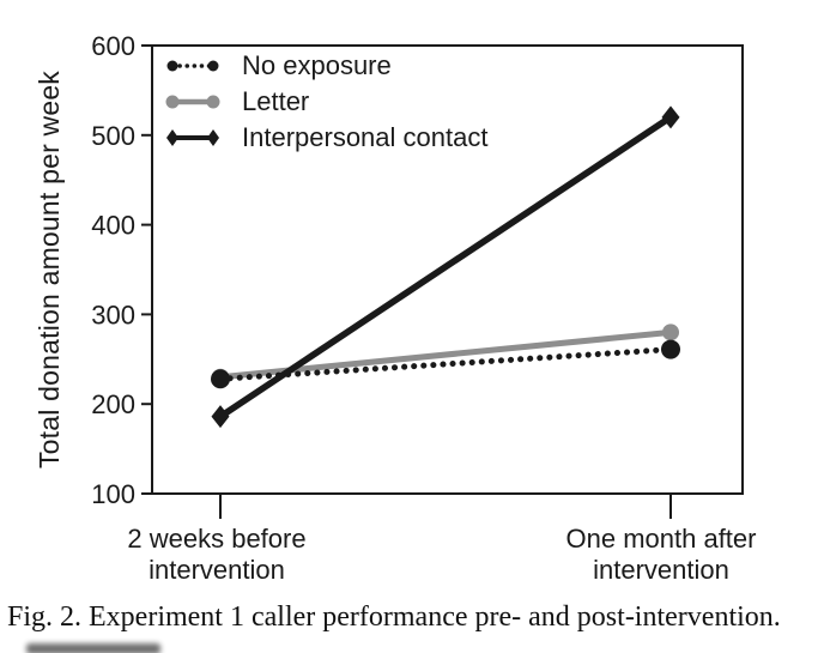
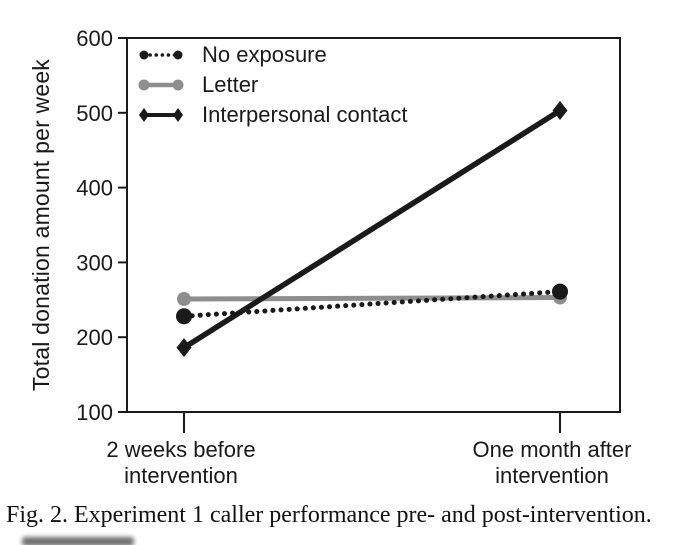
Letter/2 weeks before intervention: 230 -> 250
Letter/One month after intervention: 280 -> 250
Interpersonal contact/One month after intervention: 520 -> 500
